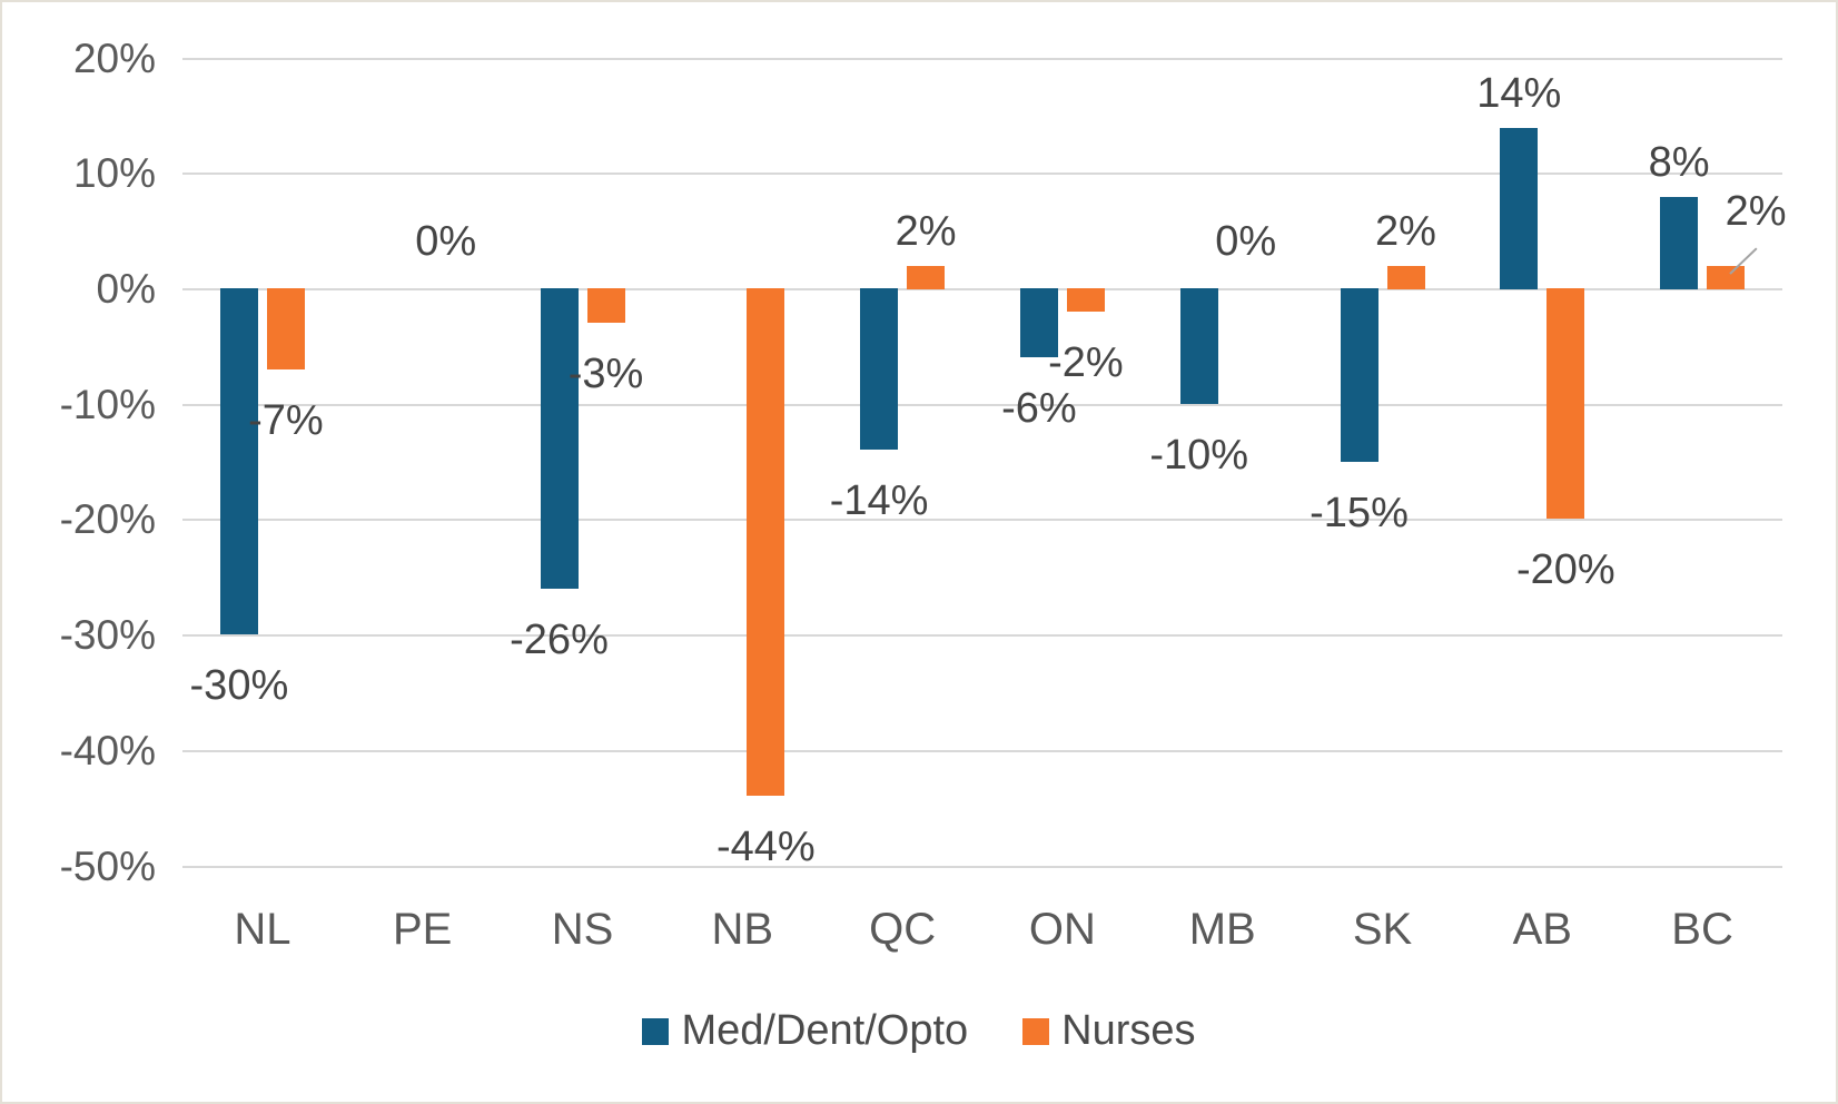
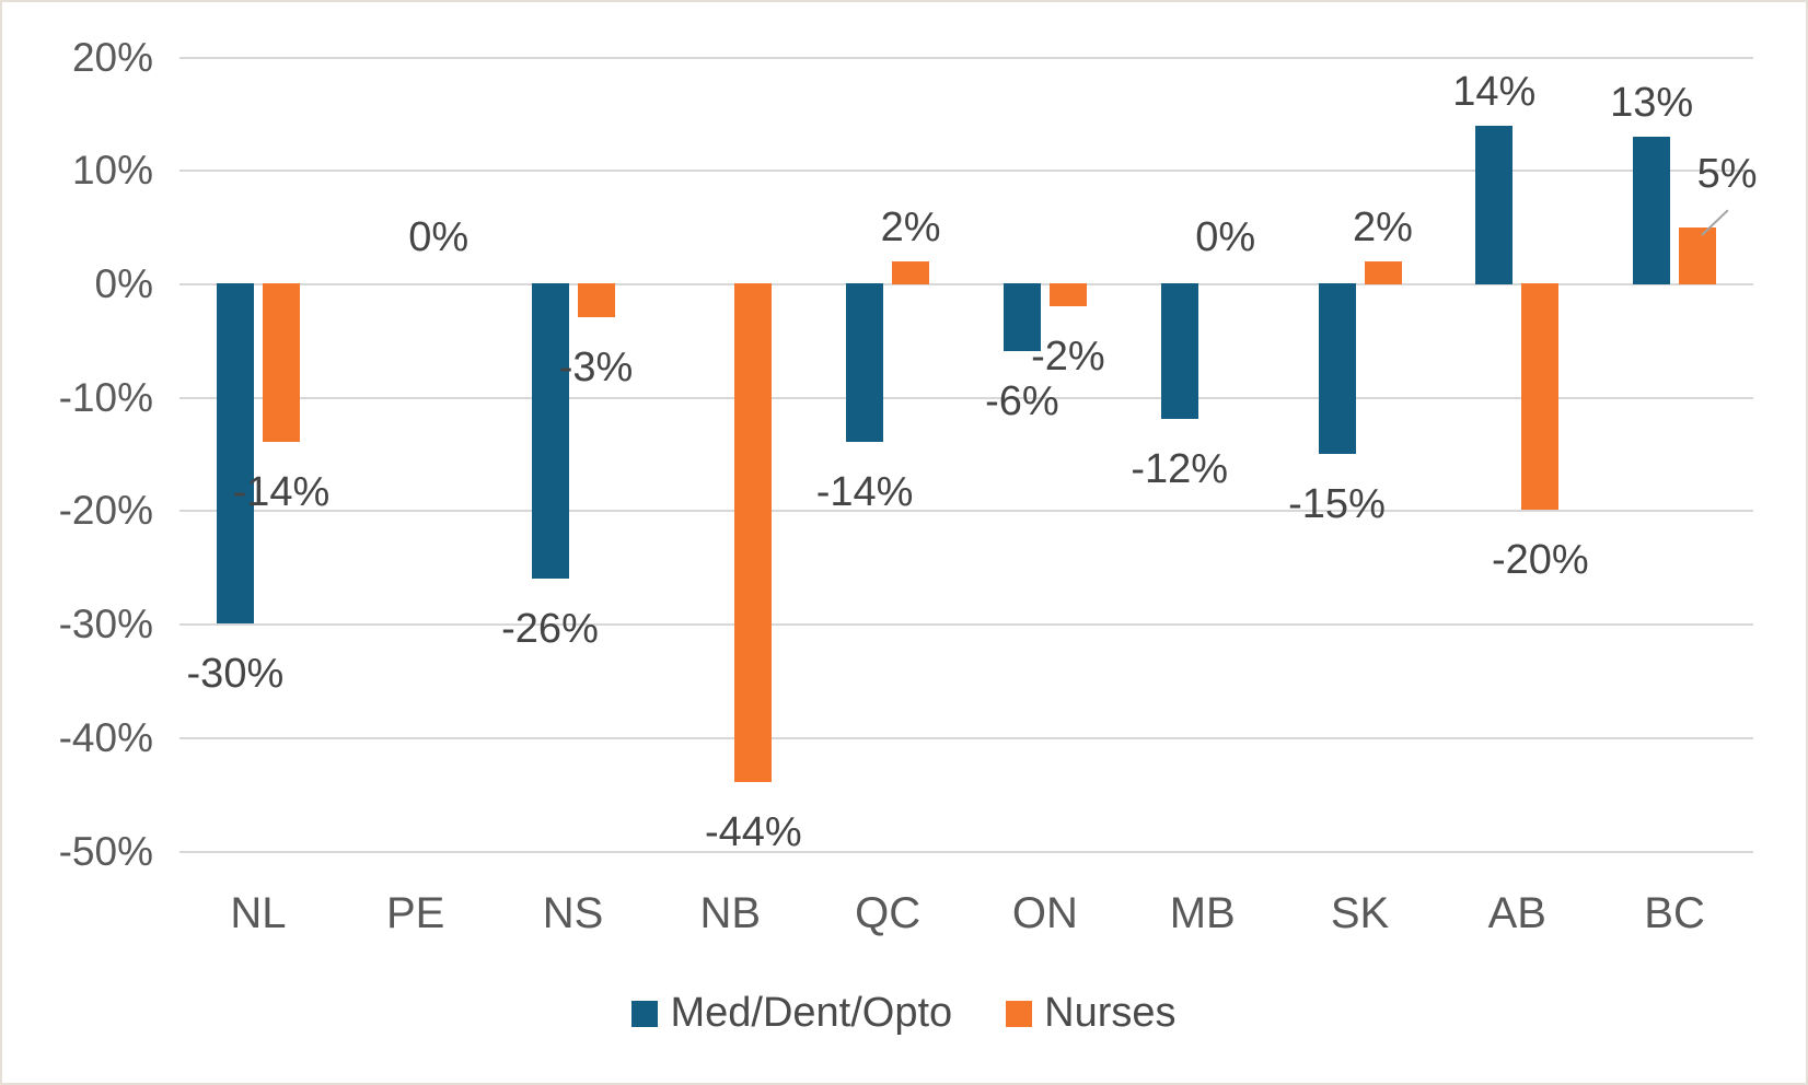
Nurses/NL: -7% -> -14%
Med/Dent/Opto/MB: -10% -> -12%
Med/Dent/Opto/BC: 8% -> 13%
Nurses/BC: 2% -> 5%
